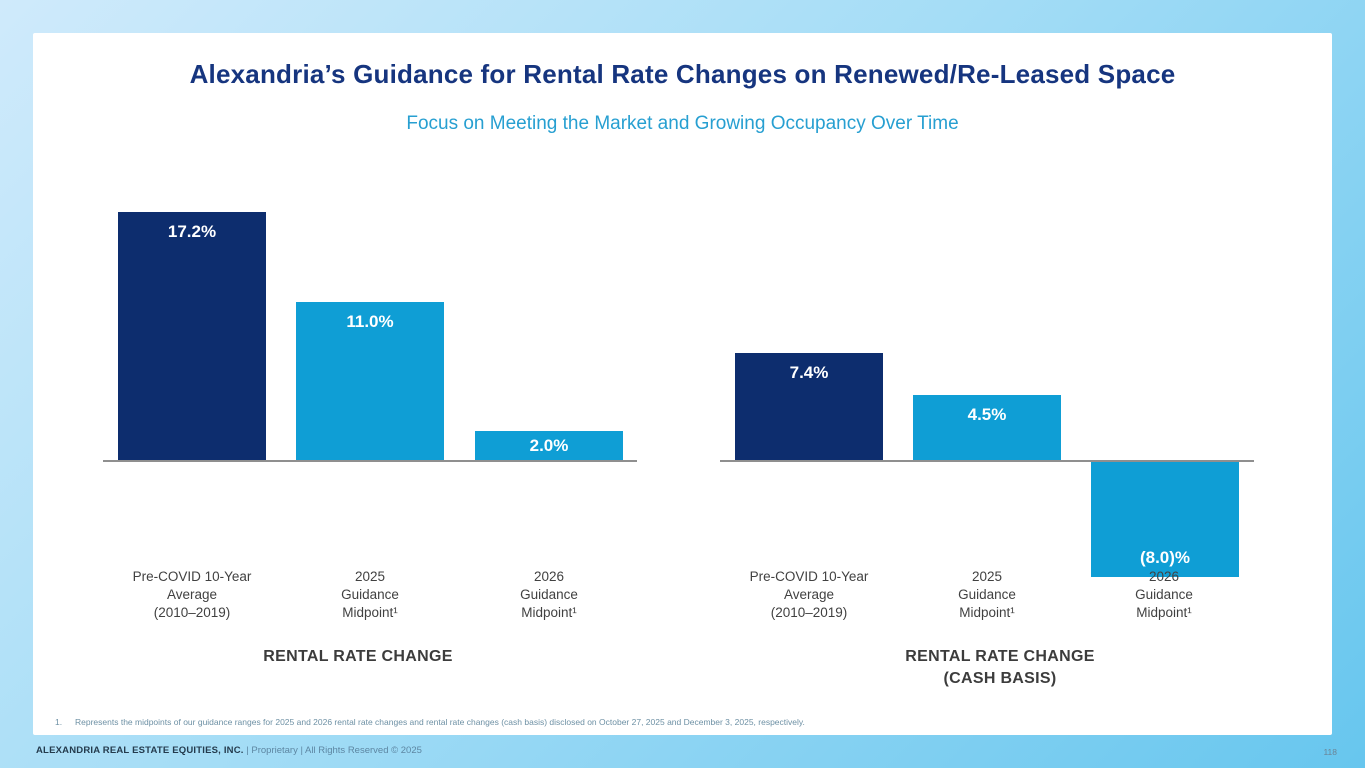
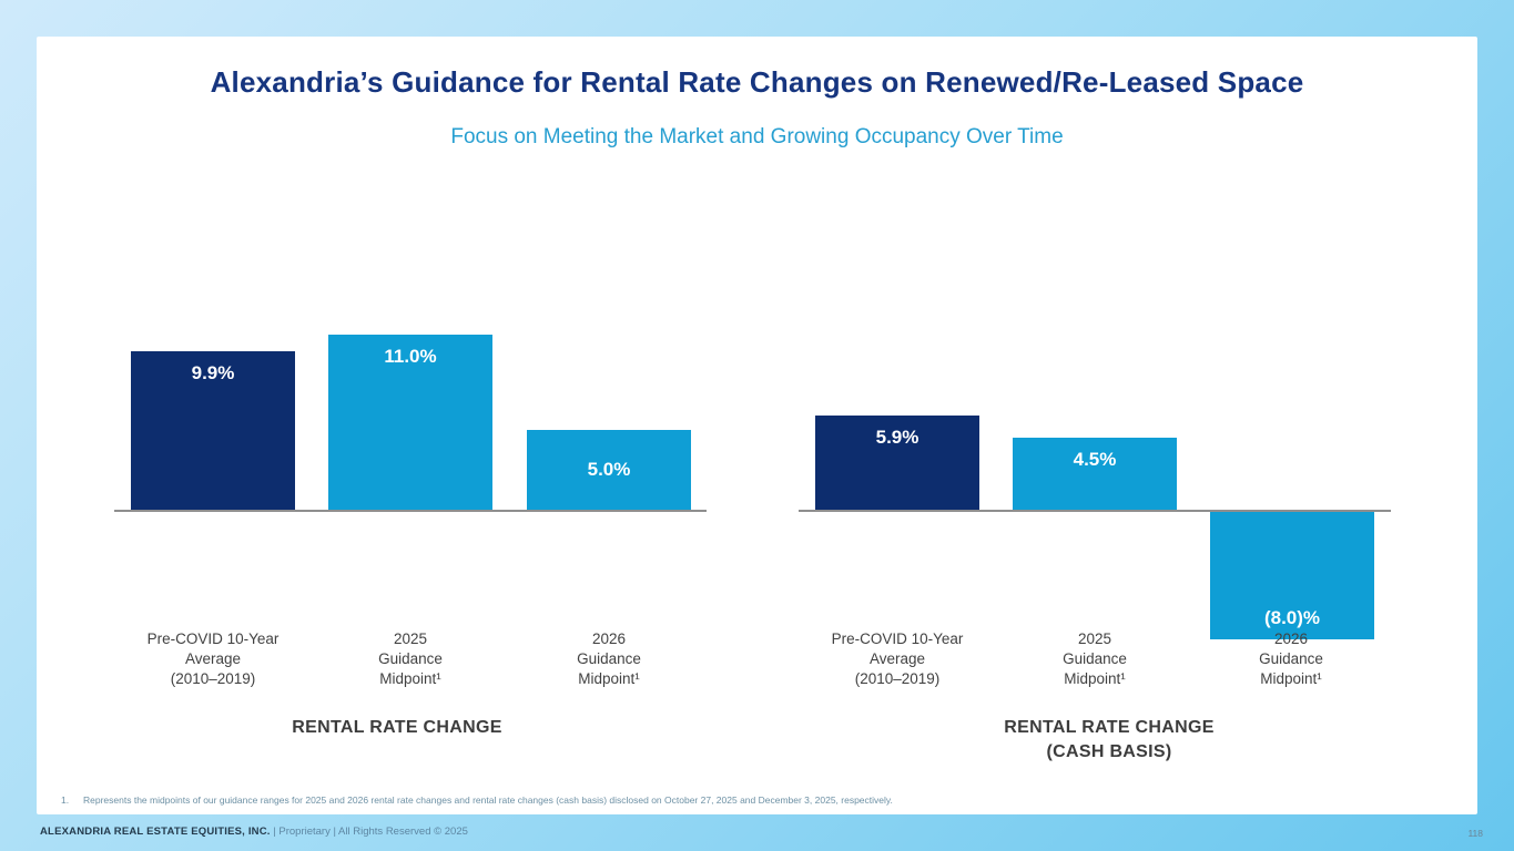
RENTAL RATE CHANGE/Pre-COVID 10-Year Average (2010–2019): 17.2% -> 9.9%
RENTAL RATE CHANGE/2026 Guidance Midpoint¹: 2.0% -> 5.0%
RENTAL RATE CHANGE (CASH BASIS)/Pre-COVID 10-Year Average (2010–2019): 7.4% -> 5.9%
